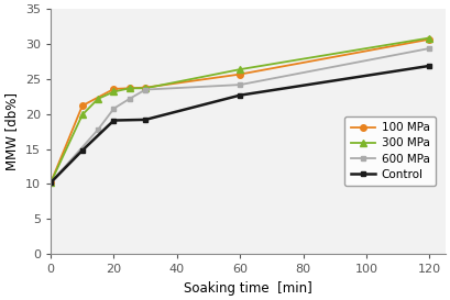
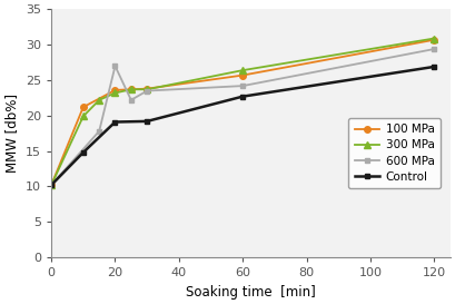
600 MPa/20: 20.8 -> 27.0
